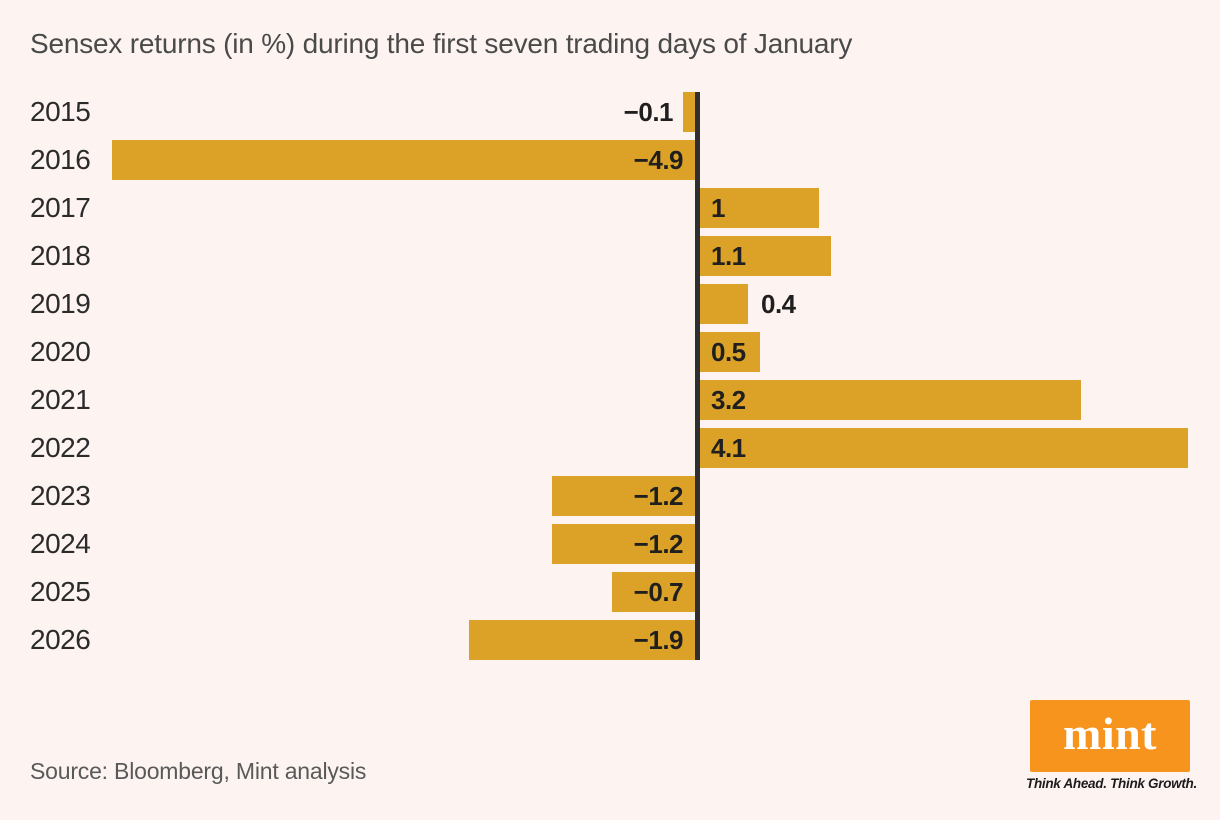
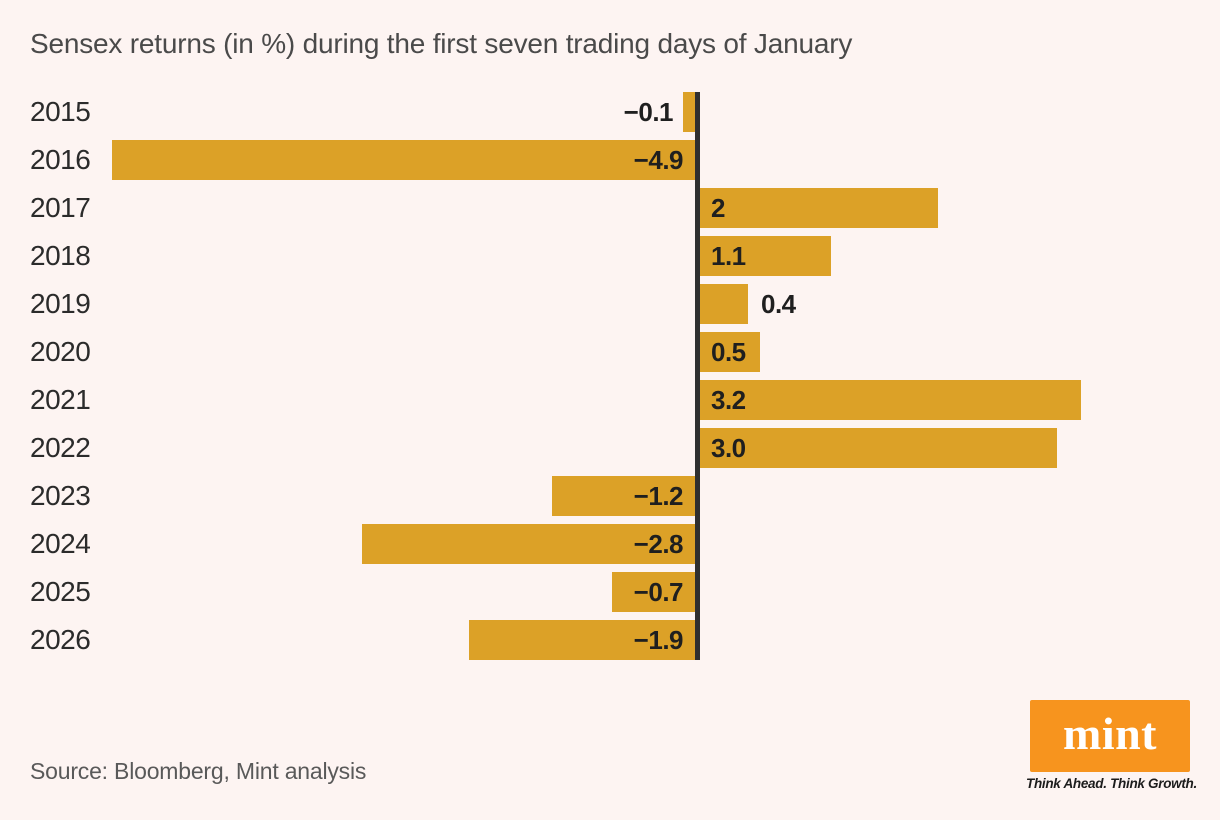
2017: 1 -> 2
2022: 4.1 -> 3.0
2024: −1.2 -> −2.8
